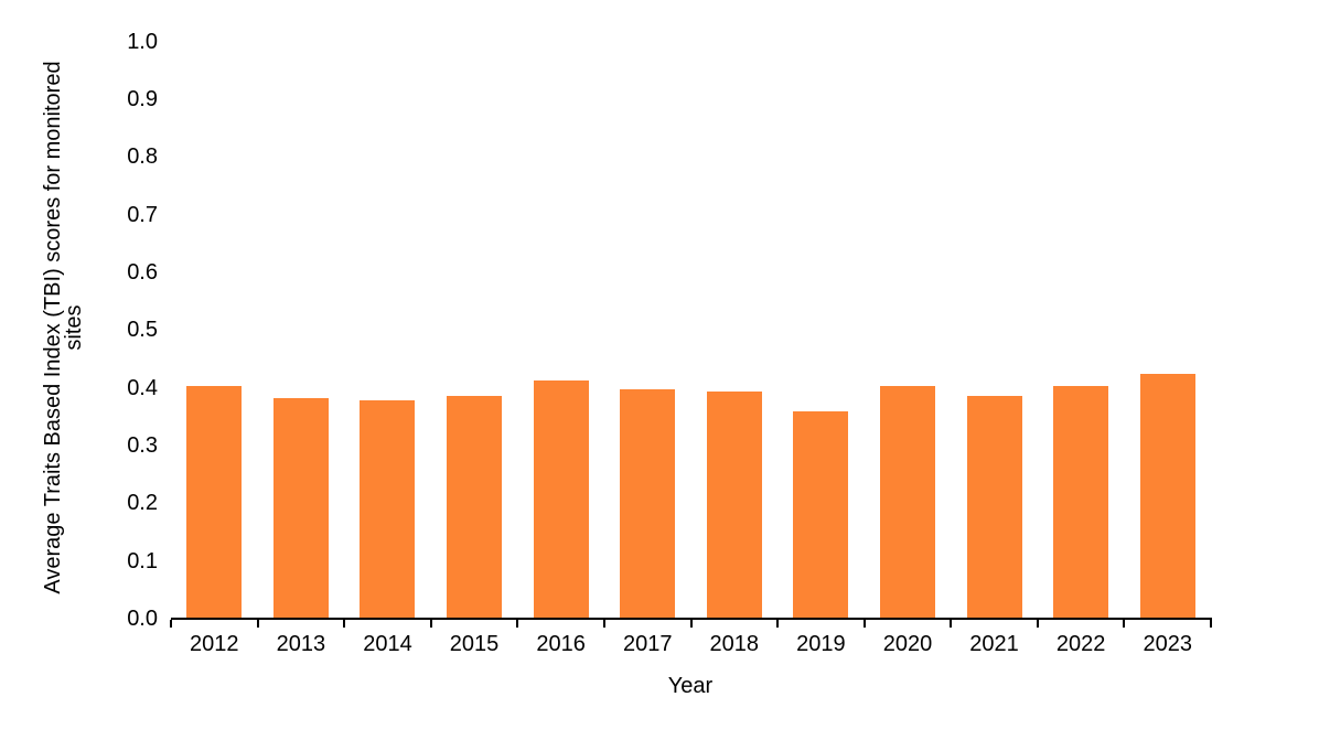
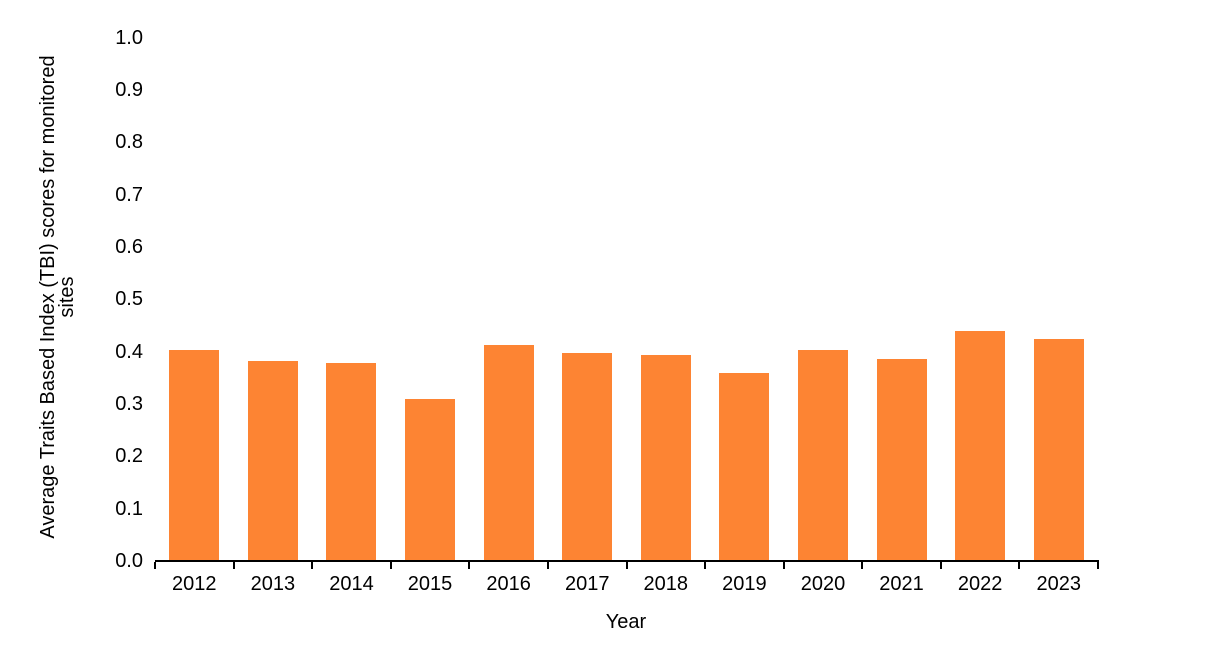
2015: 0.39 -> 0.31
2022: 0.40 -> 0.44
